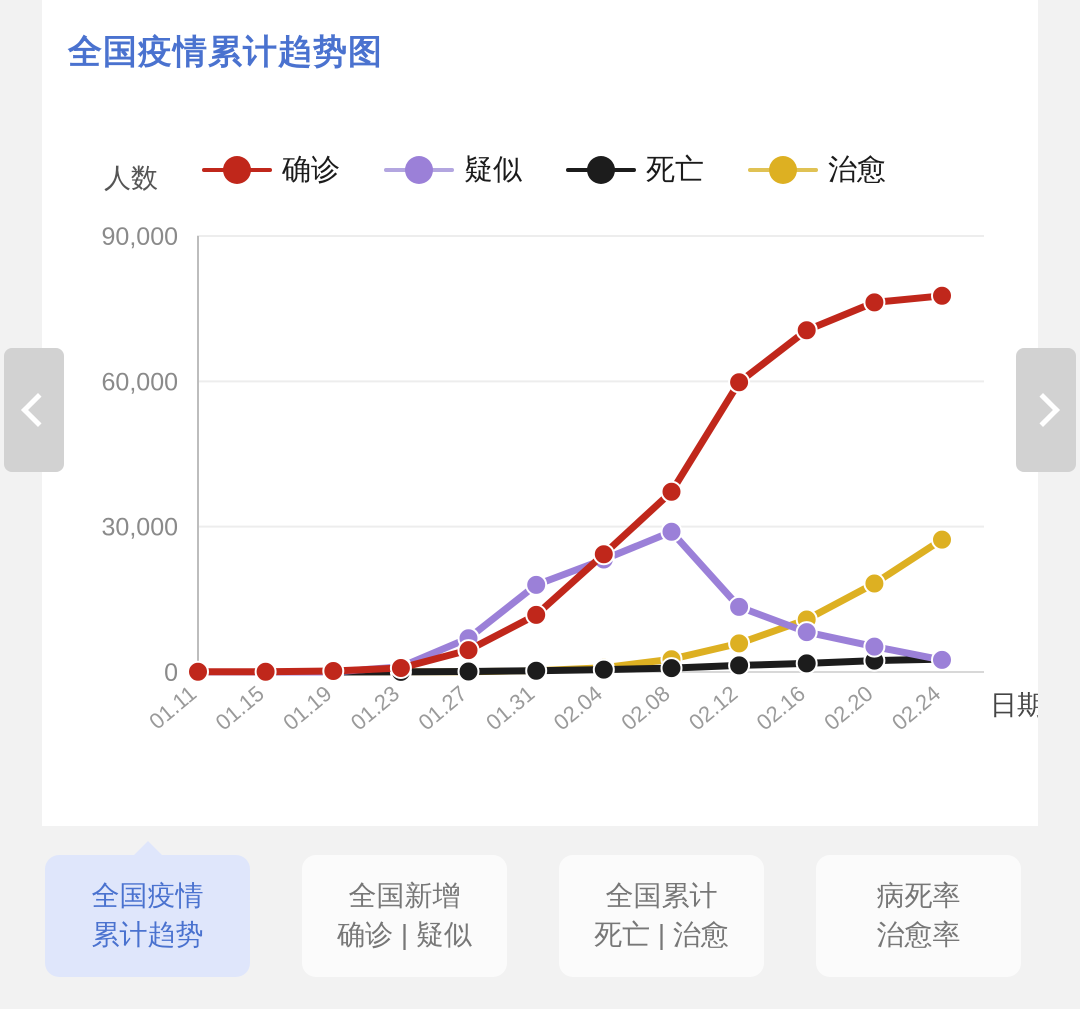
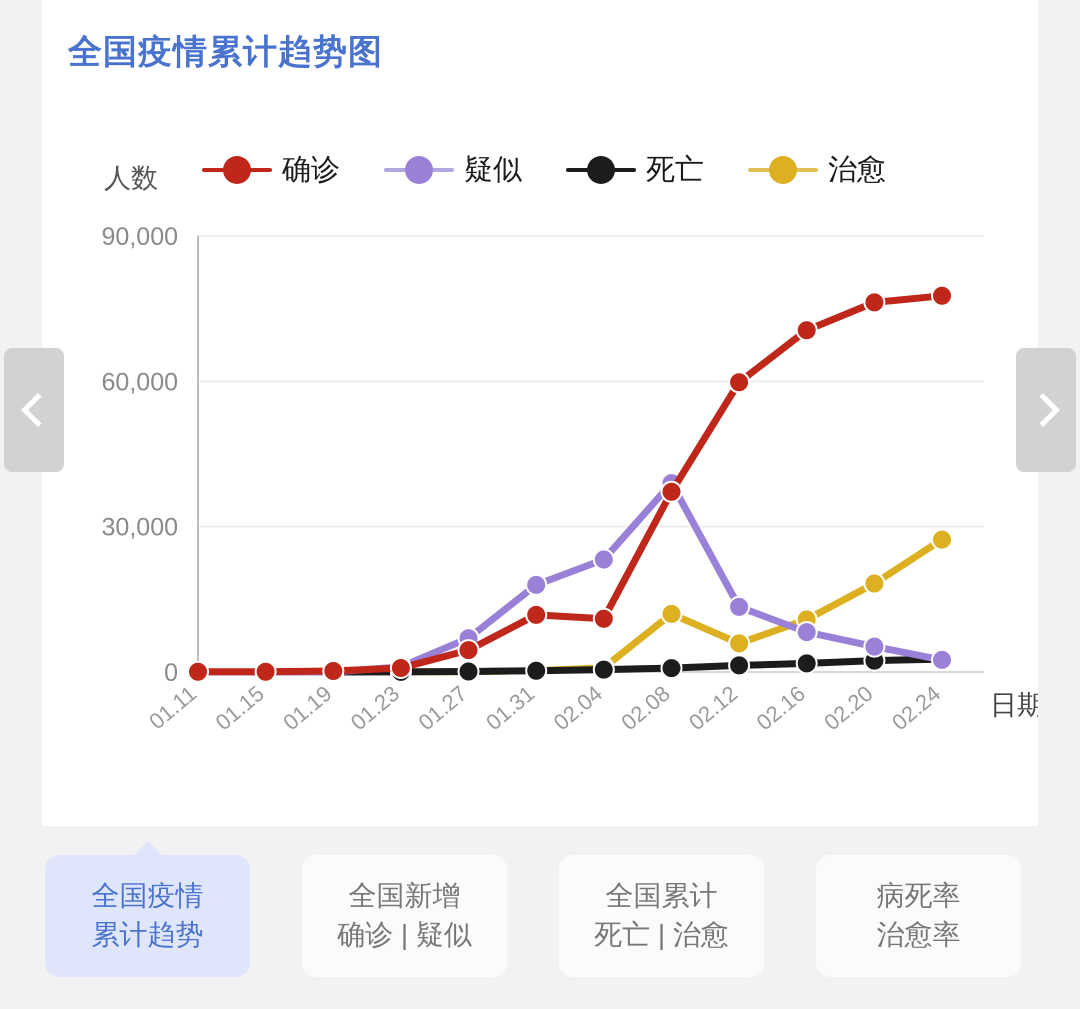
确诊/02.04: 24000 -> 11000
疑似/02.08: 29000 -> 39000
治愈/02.08: 3000 -> 12000
